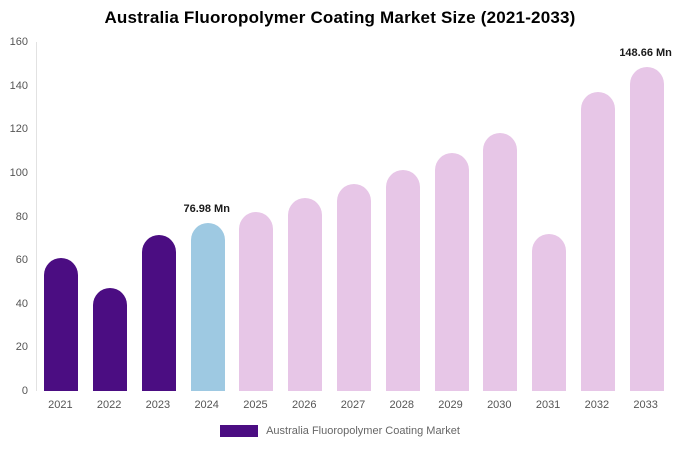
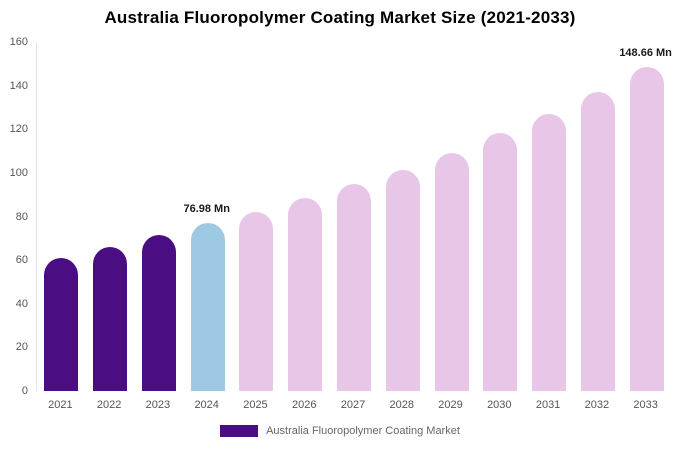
2022: 47 -> 66
2031: 72 -> 127
